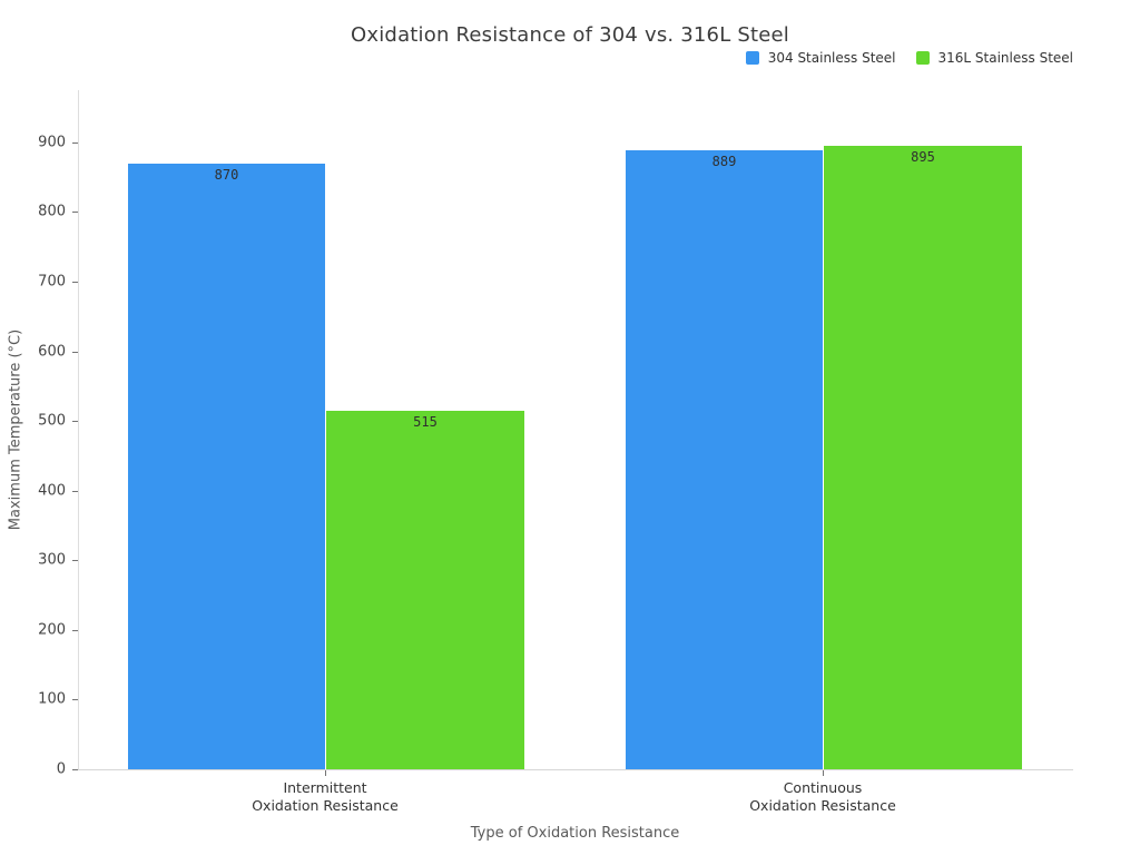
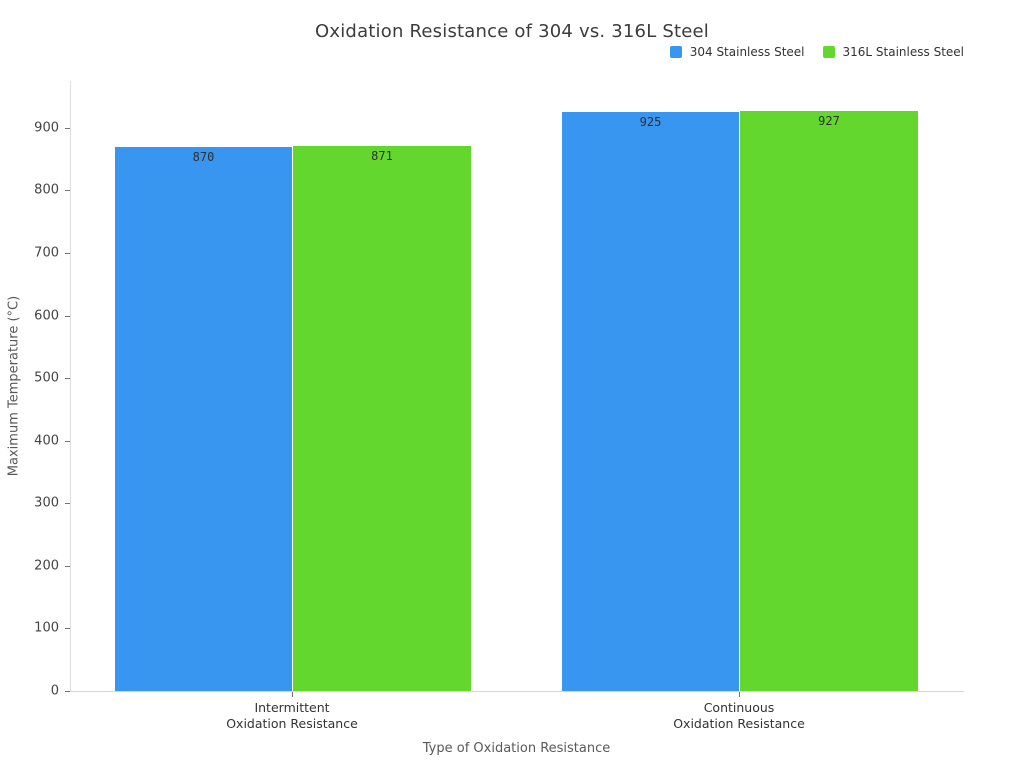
316L Stainless Steel/Intermittent Oxidation Resistance: 515 -> 871
304 Stainless Steel/Continuous Oxidation Resistance: 889 -> 925
316L Stainless Steel/Continuous Oxidation Resistance: 895 -> 927
